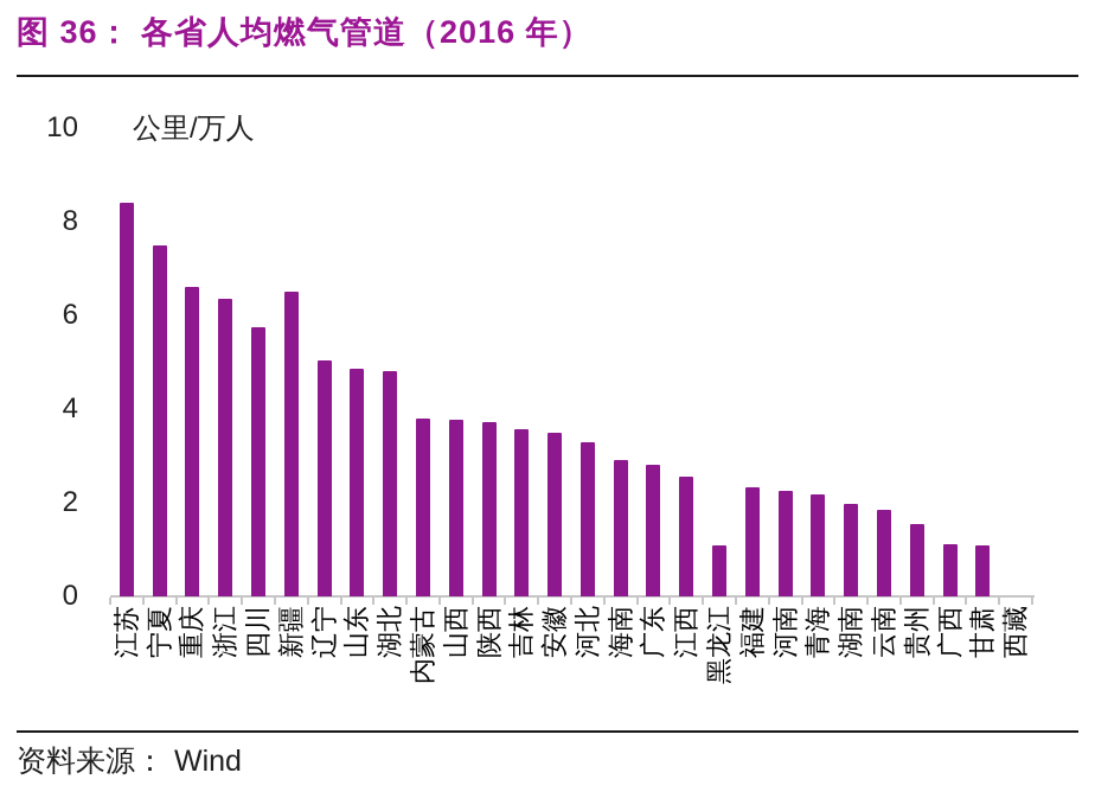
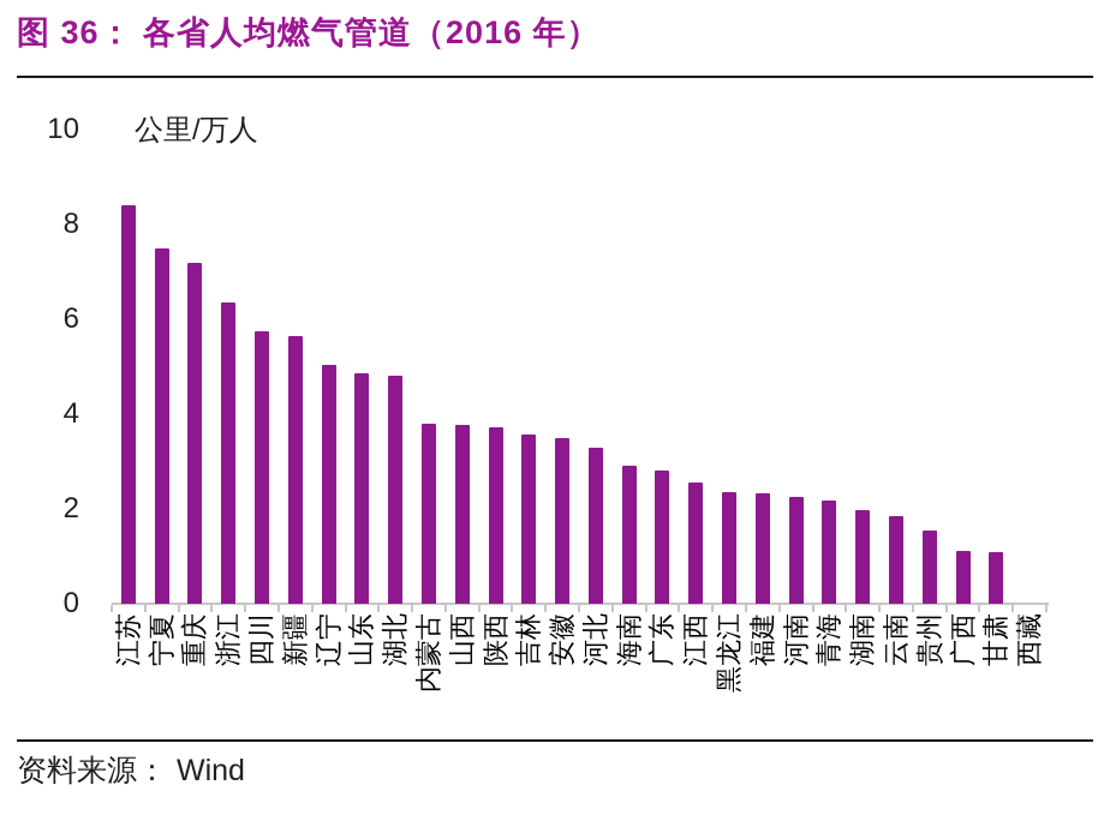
重庆: 6.6 -> 7.2
新疆: 6.5 -> 5.7
黑龙江: 1.1 -> 2.4
